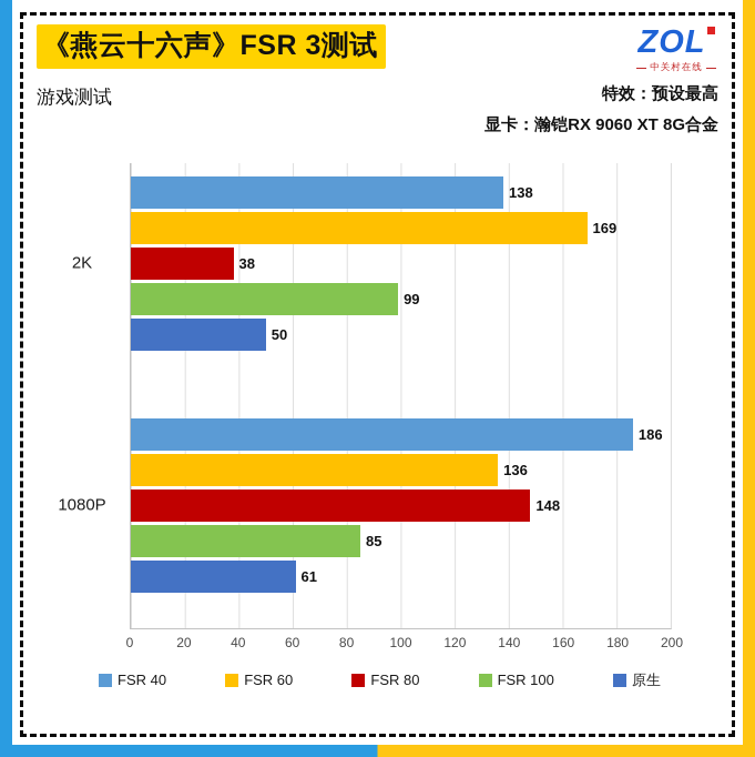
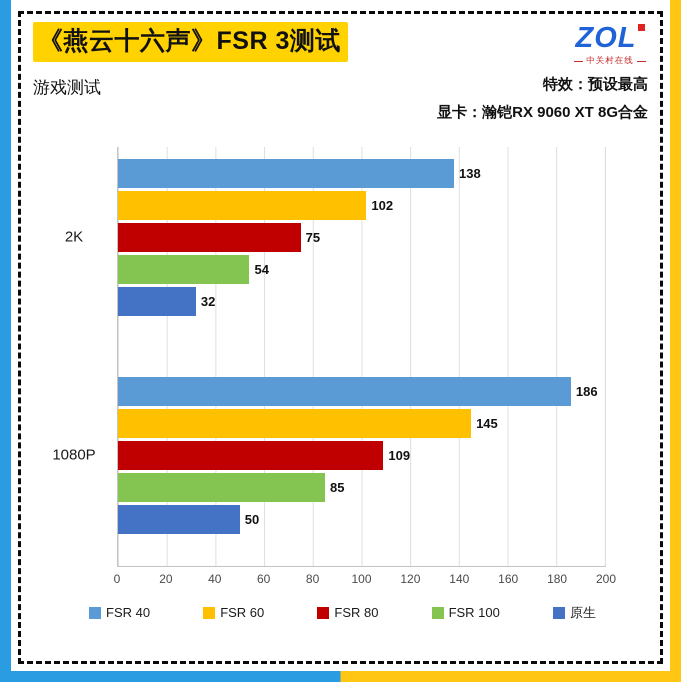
FSR 60/2K: 169 -> 102
FSR 80/2K: 38 -> 75
FSR 100/2K: 99 -> 54
原生/2K: 50 -> 32
FSR 60/1080P: 136 -> 145
FSR 80/1080P: 148 -> 109
原生/1080P: 61 -> 50
